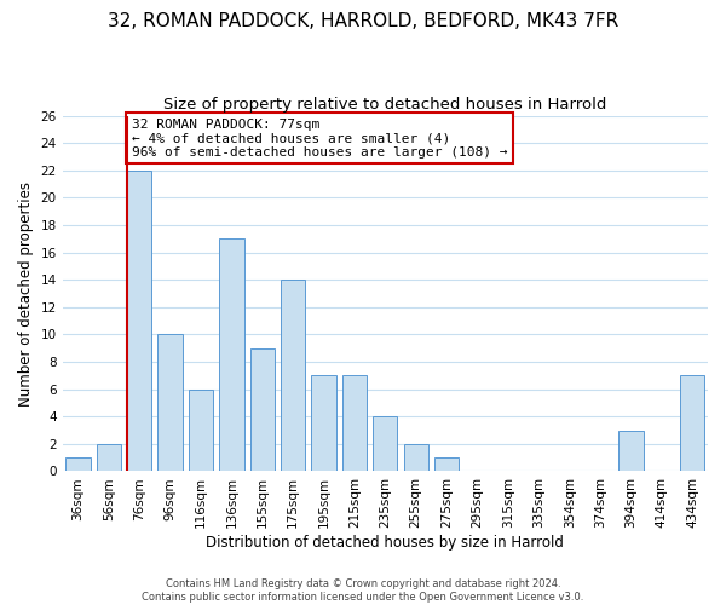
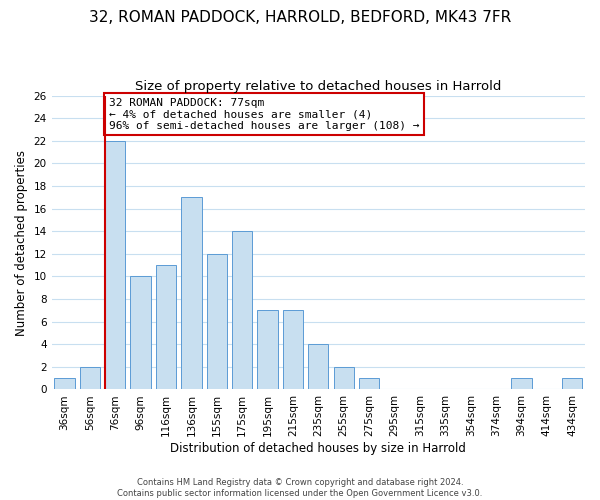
116sqm: 6 -> 11
155sqm: 9 -> 12
394sqm: 3 -> 1
434sqm: 7 -> 1
